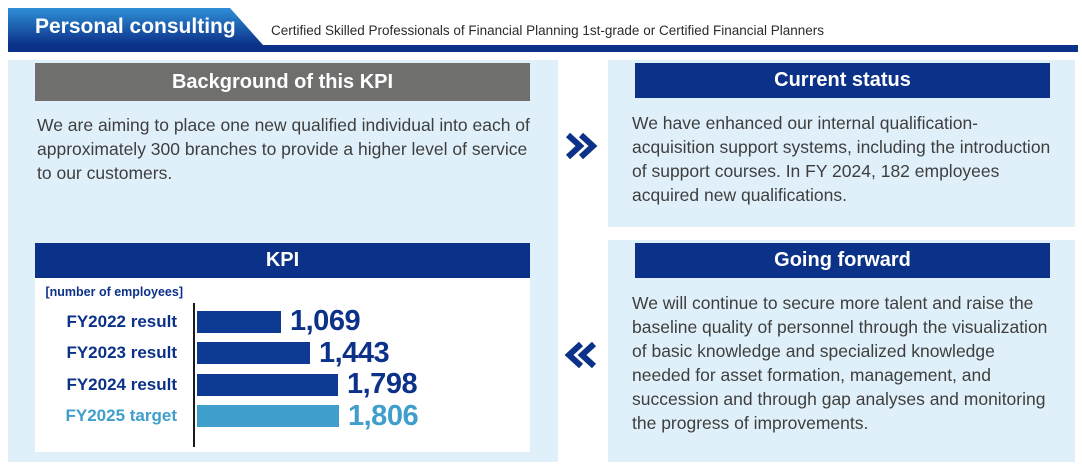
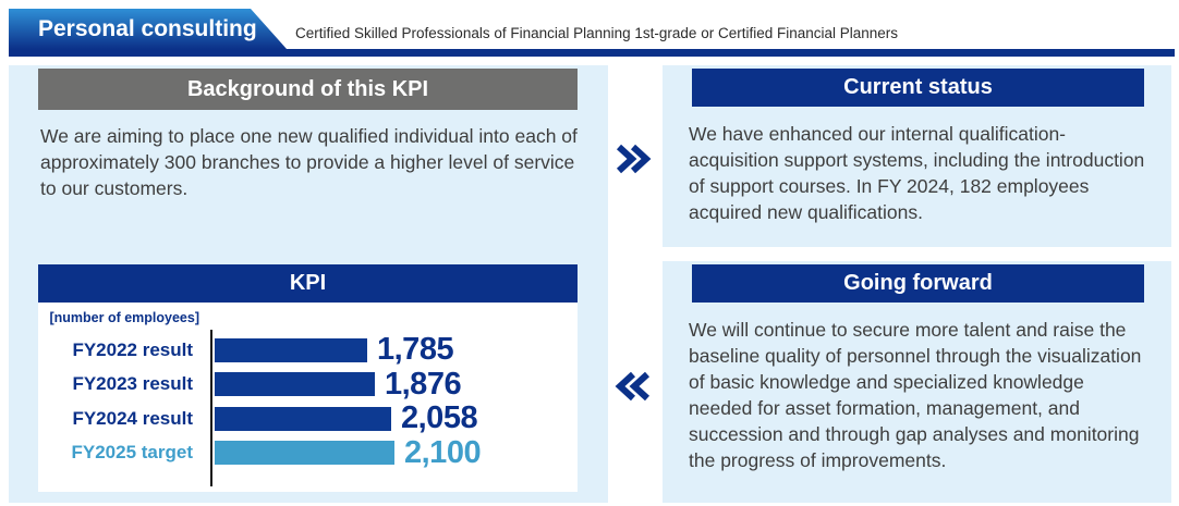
FY2022 result: 1,069 -> 1,785
FY2023 result: 1,443 -> 1,876
FY2024 result: 1,798 -> 2,058
FY2025 target: 1,806 -> 2,100
